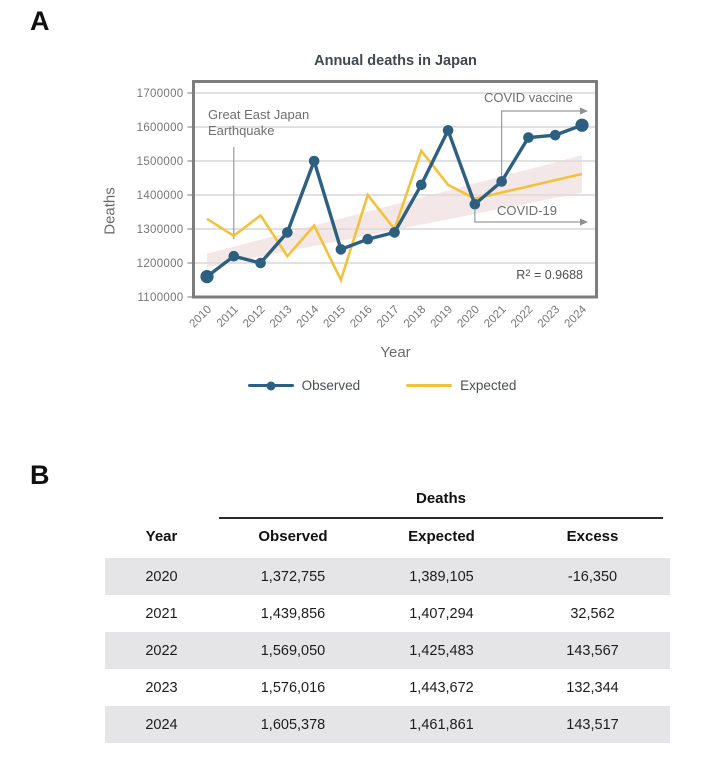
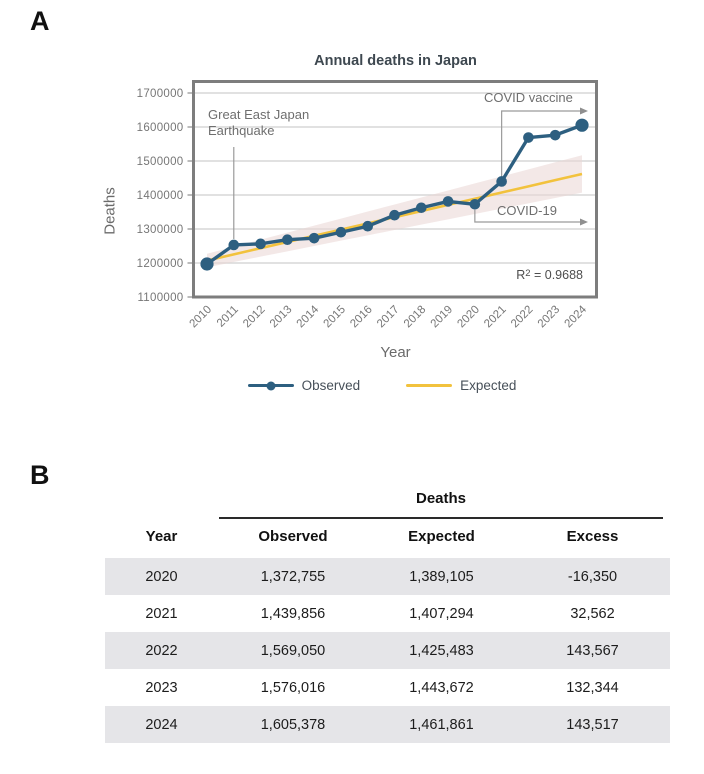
Observed/2010: 1160000 -> 1200000
Expected/2010: 1330000 -> 1210000
Observed/2011: 1220000 -> 1250000
Expected/2011: 1280000 -> 1230000
Observed/2012: 1200000 -> 1260000
Expected/2012: 1340000 -> 1240000
Observed/2013: 1290000 -> 1270000
Expected/2013: 1220000 -> 1260000
Observed/2014: 1500000 -> 1270000
Expected/2014: 1310000 -> 1280000
Observed/2015: 1240000 -> 1290000
Expected/2015: 1150000 -> 1300000
Observed/2016: 1270000 -> 1310000
Expected/2016: 1400000 -> 1320000
Observed/2017: 1290000 -> 1340000
Expected/2017: 1300000 -> 1330000
Observed/2018: 1430000 -> 1360000
Expected/2018: 1530000 -> 1350000
Observed/2019: 1590000 -> 1380000
Expected/2019: 1430000 -> 1370000
